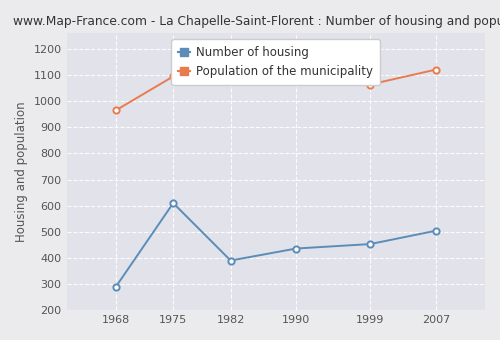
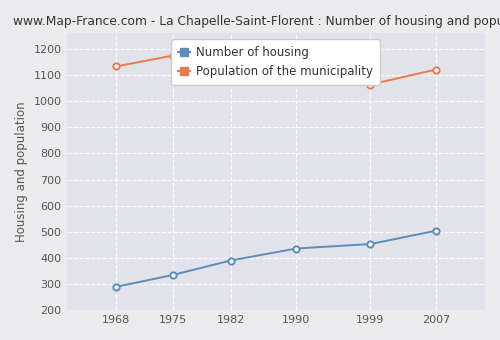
Population of the municipality/1968: 965 -> 1133
Number of housing/1975: 610 -> 335
Population of the municipality/1975: 1095 -> 1175
